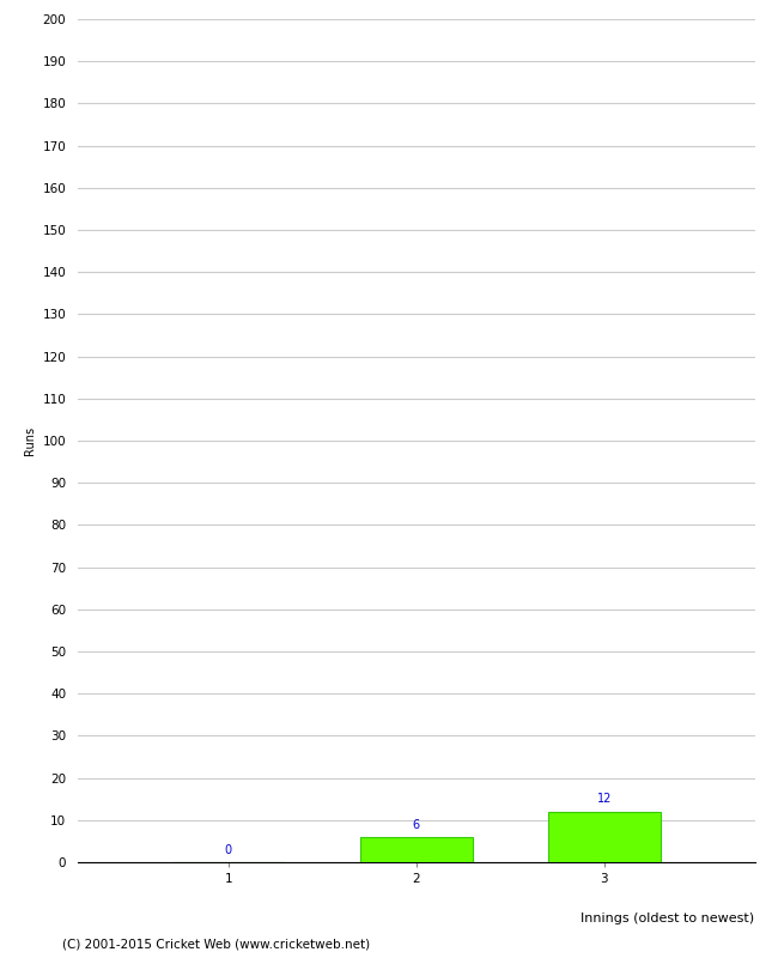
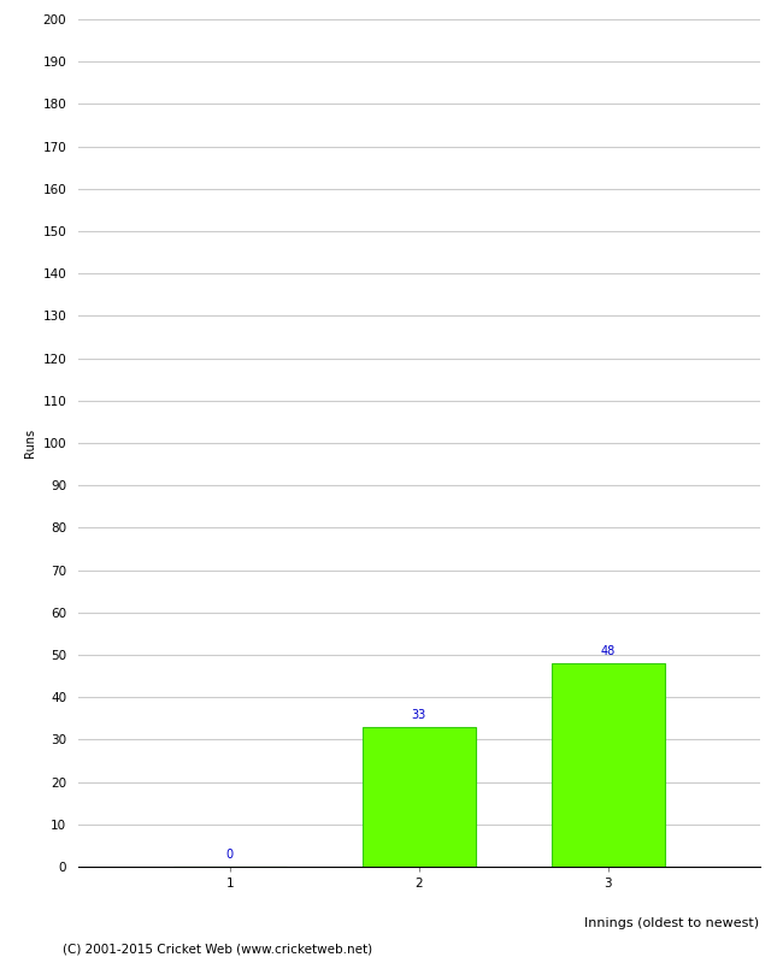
2: 6 -> 33
3: 12 -> 48
